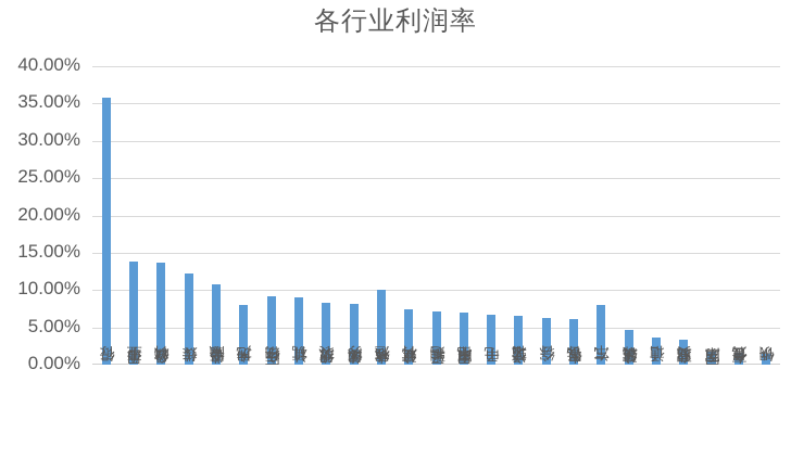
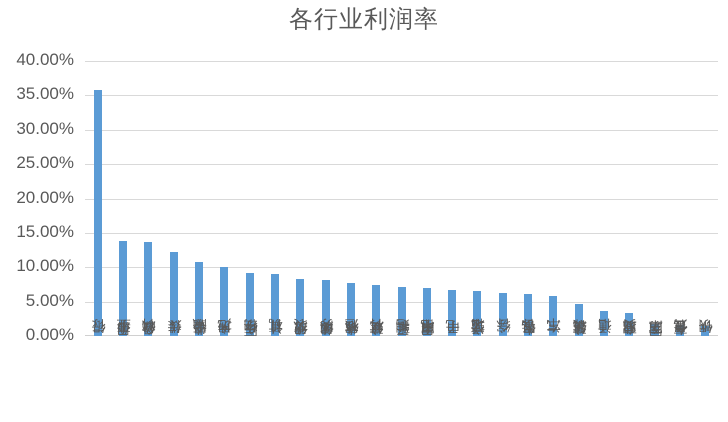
房地产: 8% -> 10%
农林牧渔: 10% -> 8%
汽车: 8% -> 6%
